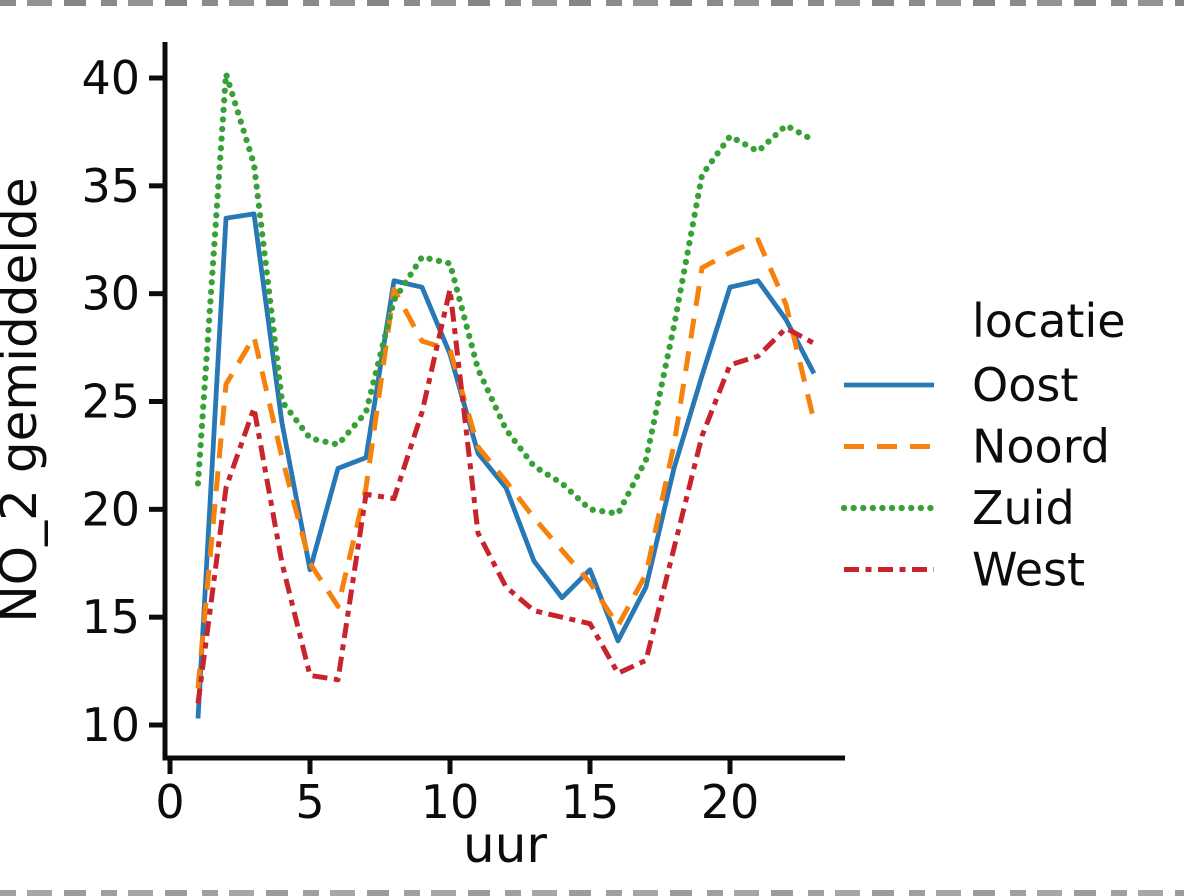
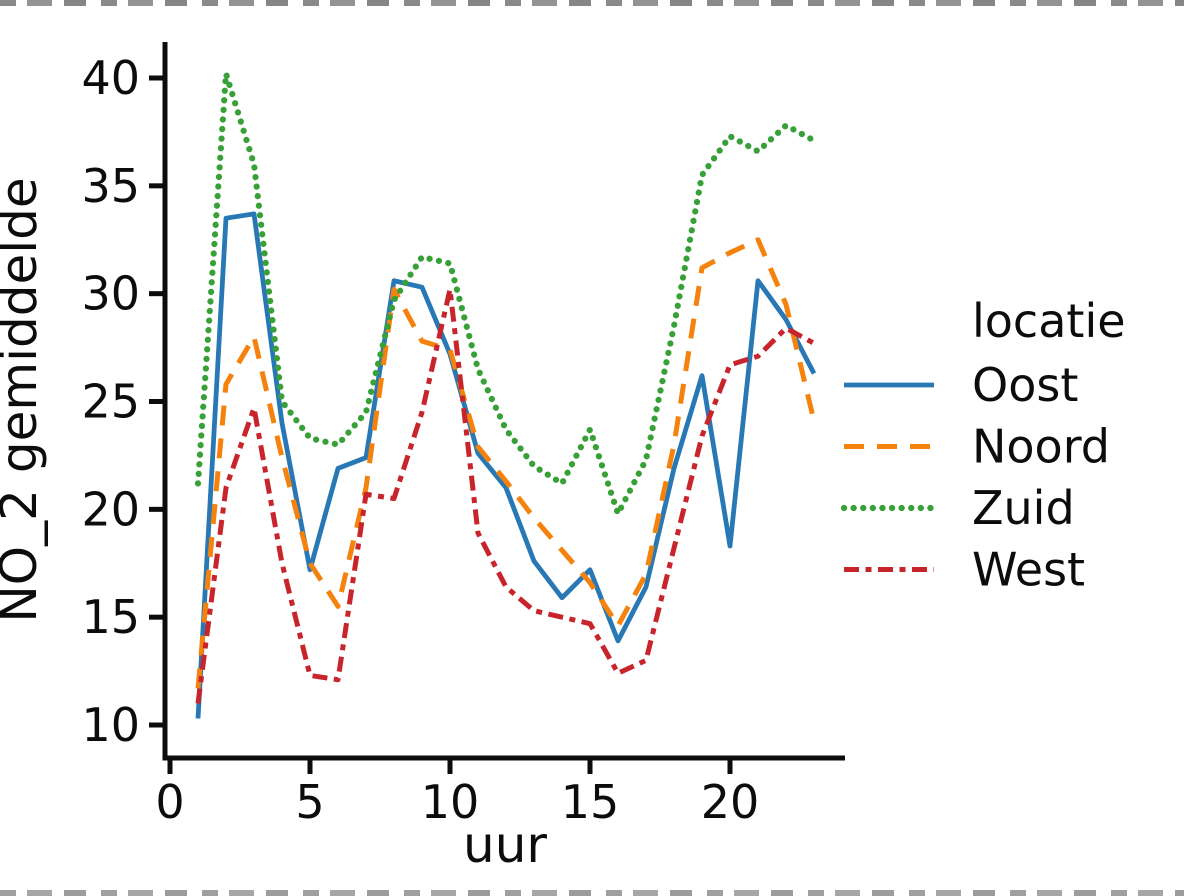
Zuid/15: 20.0 -> 23.7
Oost/20: 30.3 -> 18.3
